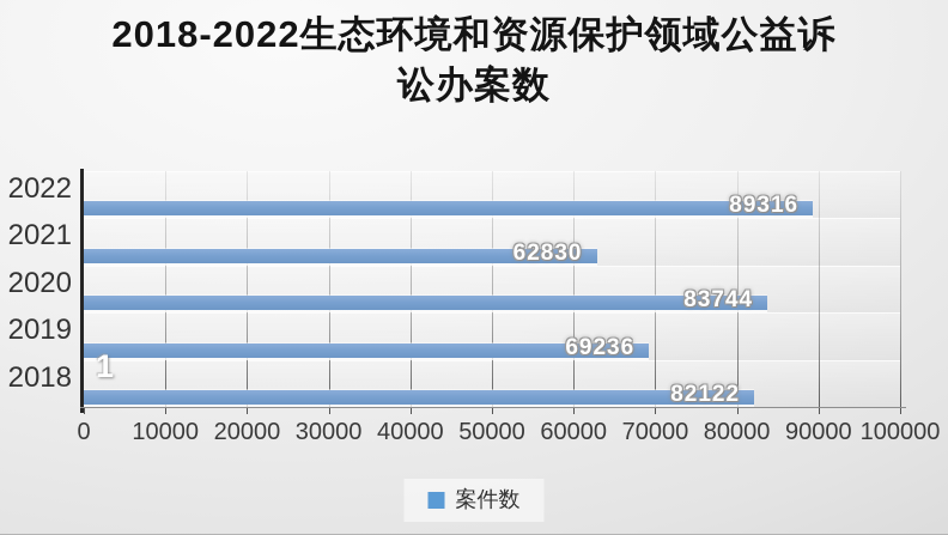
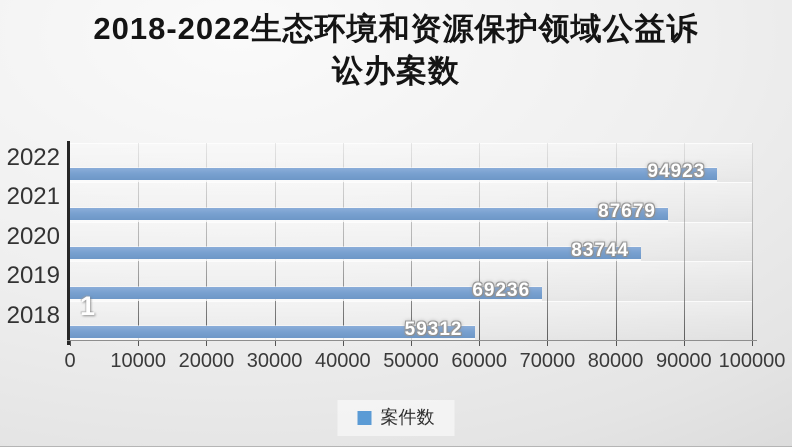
2022: 89316 -> 94923
2021: 62830 -> 87679
2018: 82122 -> 59312
